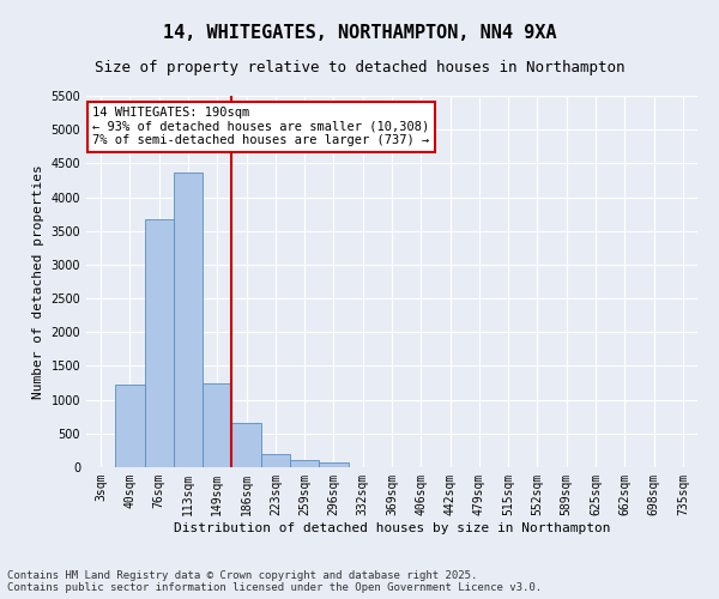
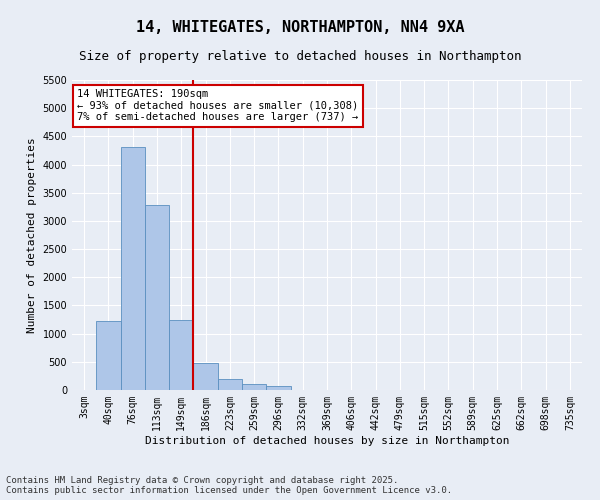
76sqm: 3680 -> 4320
113sqm: 4360 -> 3280
186sqm: 660 -> 480
